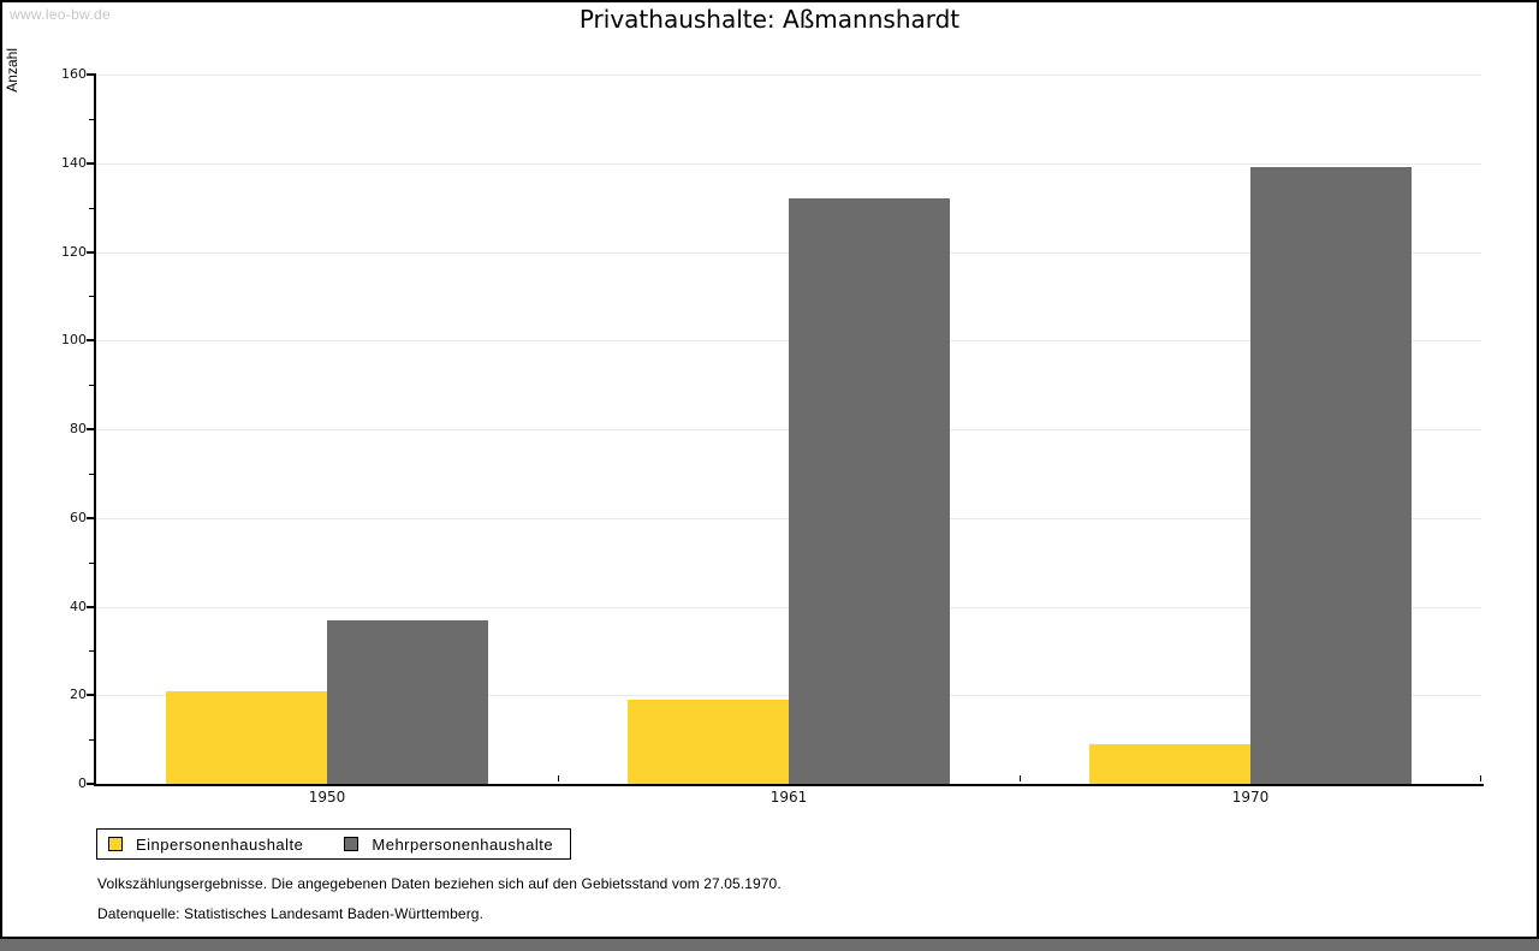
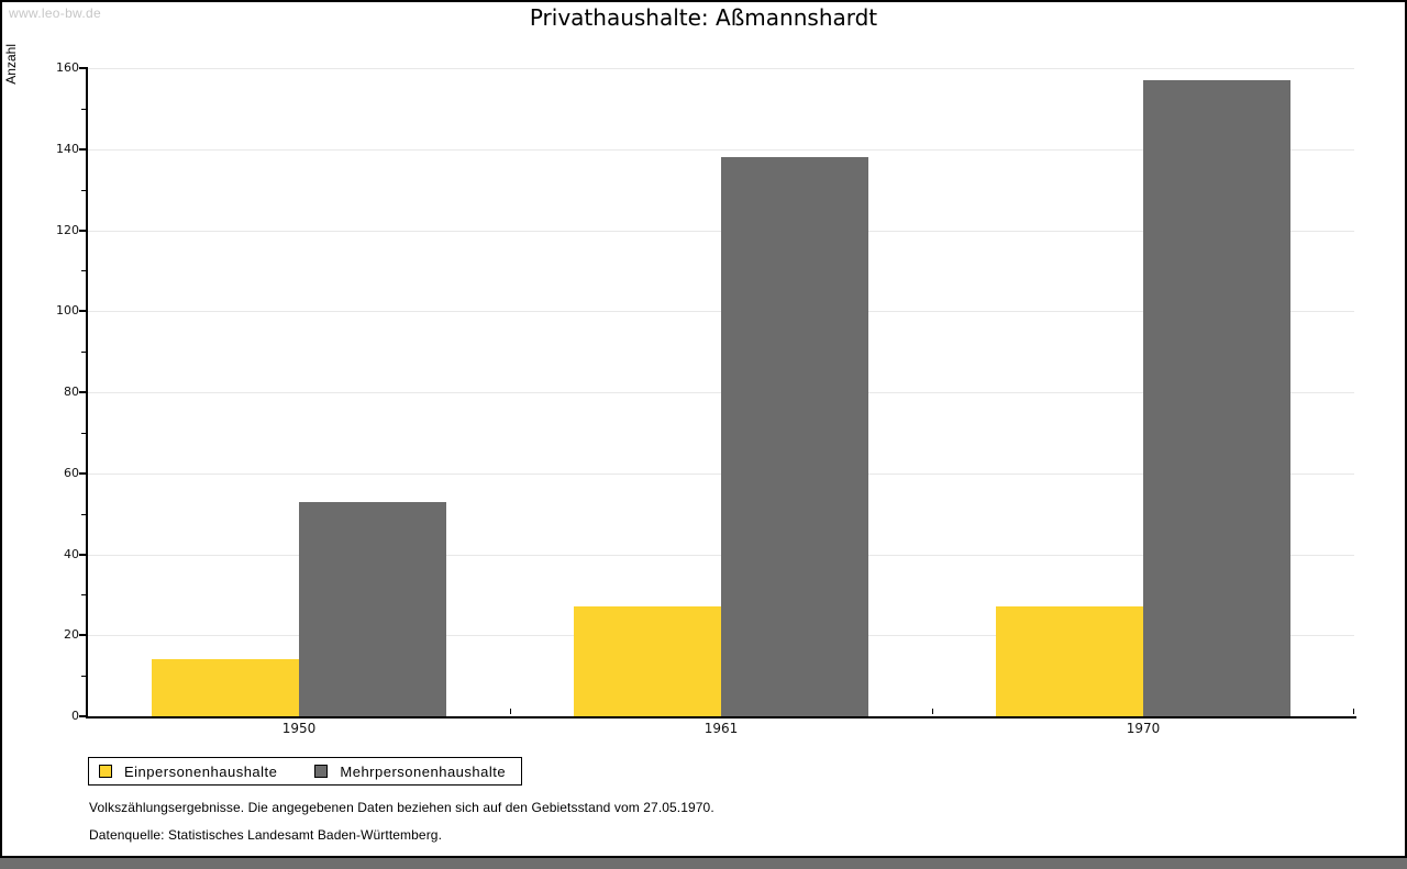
Einpersonenhaushalte/1950: 21 -> 14
Mehrpersonenhaushalte/1950: 37 -> 53
Einpersonenhaushalte/1961: 19 -> 27
Mehrpersonenhaushalte/1961: 132 -> 138
Einpersonenhaushalte/1970: 9 -> 27
Mehrpersonenhaushalte/1970: 139 -> 157
